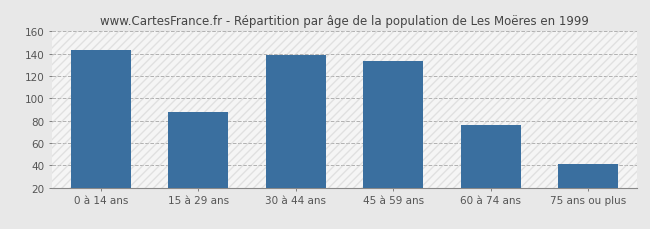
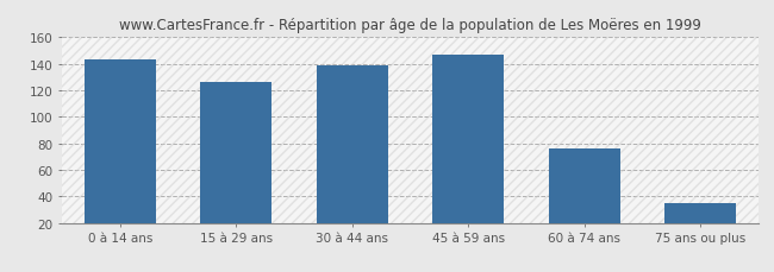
15 à 29 ans: 88 -> 126
45 à 59 ans: 133 -> 147
75 ans ou plus: 41 -> 35
